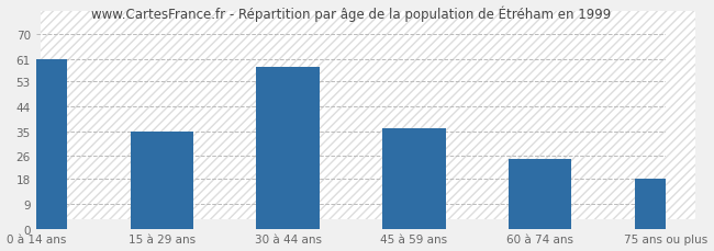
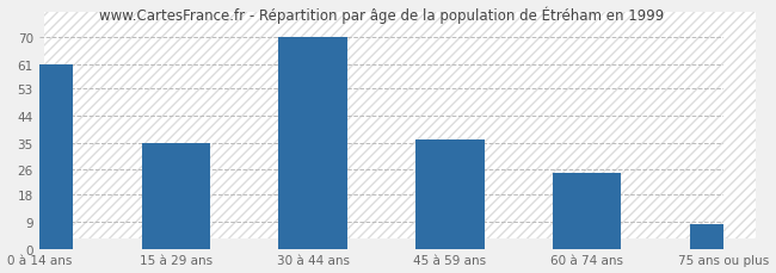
30 à 44 ans: 58 -> 70
75 ans ou plus: 18 -> 8
